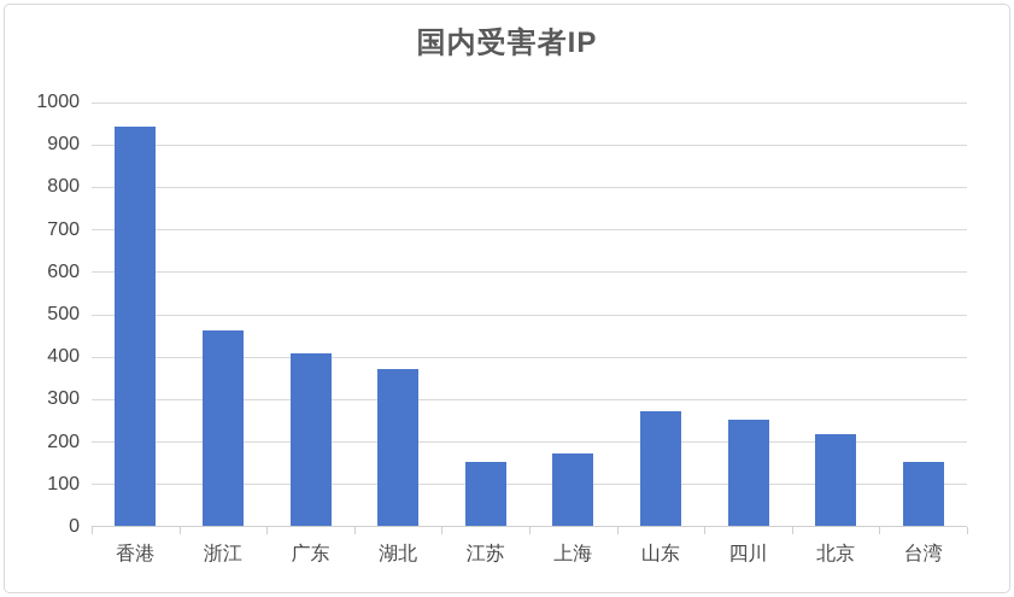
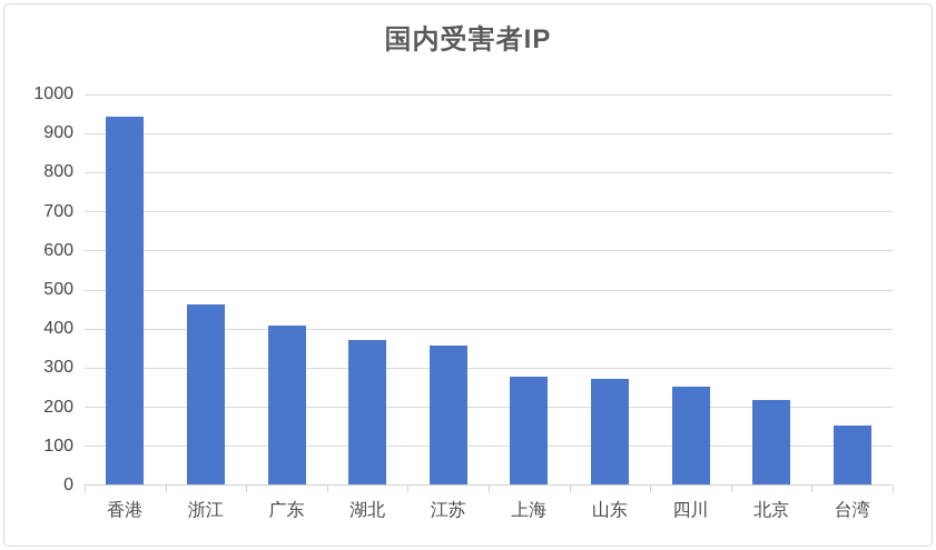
江苏: 150 -> 360
上海: 170 -> 280
